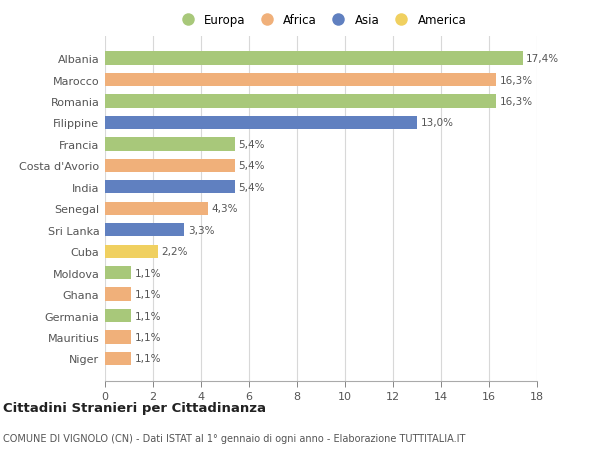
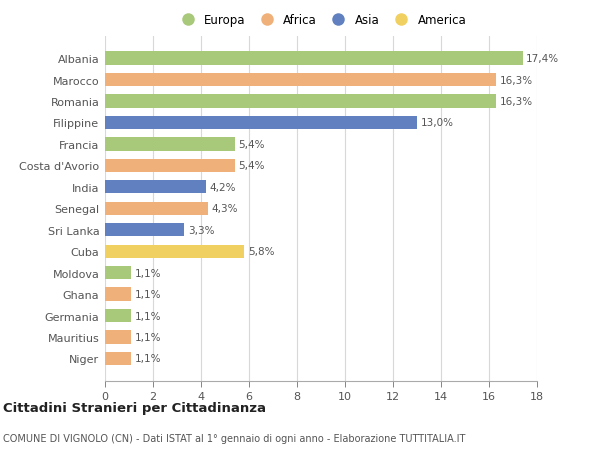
India: 5,4% -> 4,2%
Cuba: 2,2% -> 5,8%
